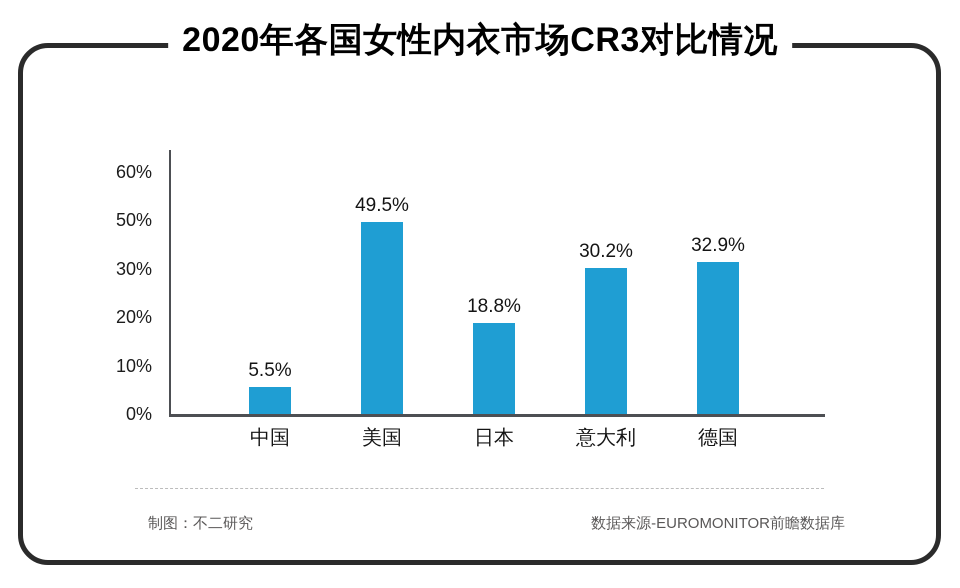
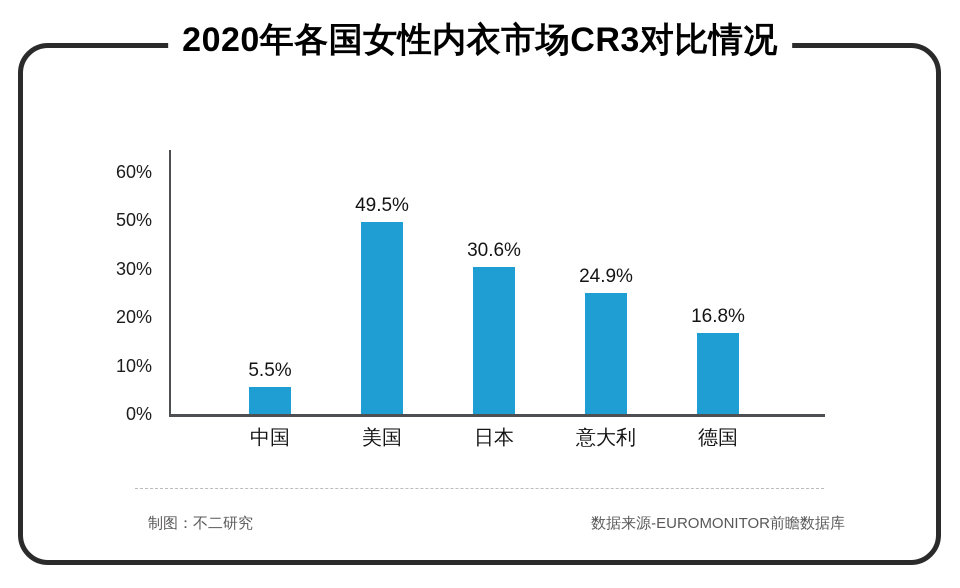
日本: 18.8% -> 30.6%
意大利: 30.2% -> 24.9%
德国: 32.9% -> 16.8%
